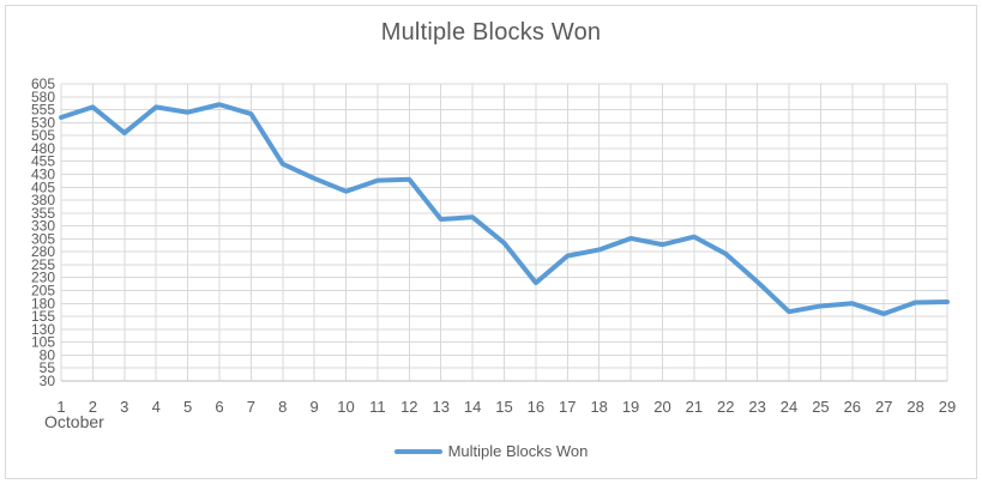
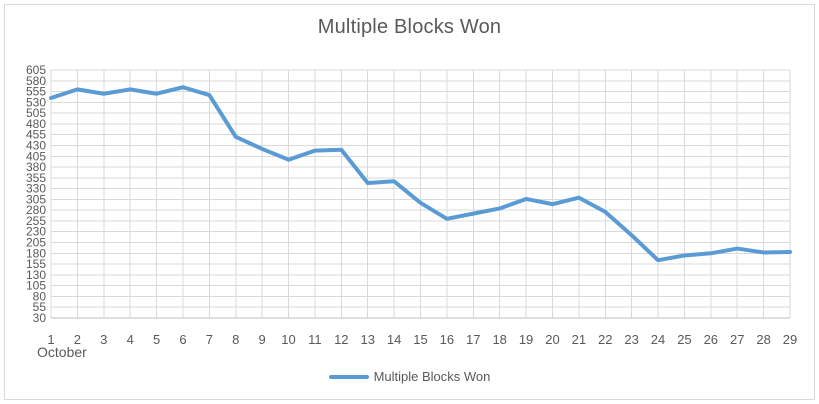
3: 510 -> 550
16: 220 -> 260
27: 160 -> 190
